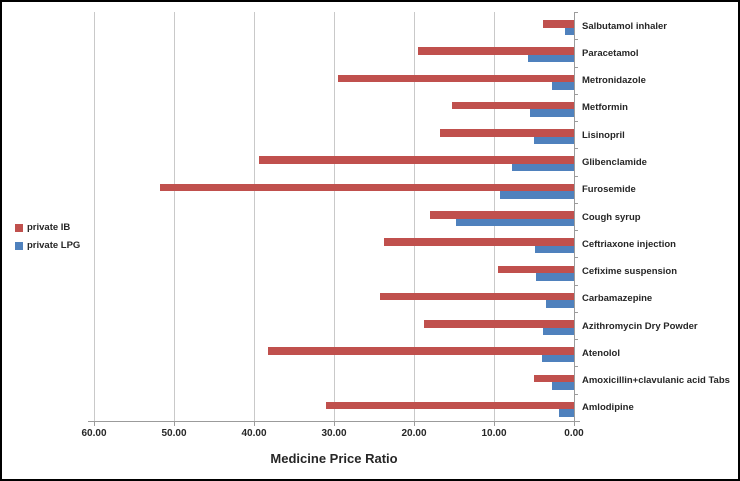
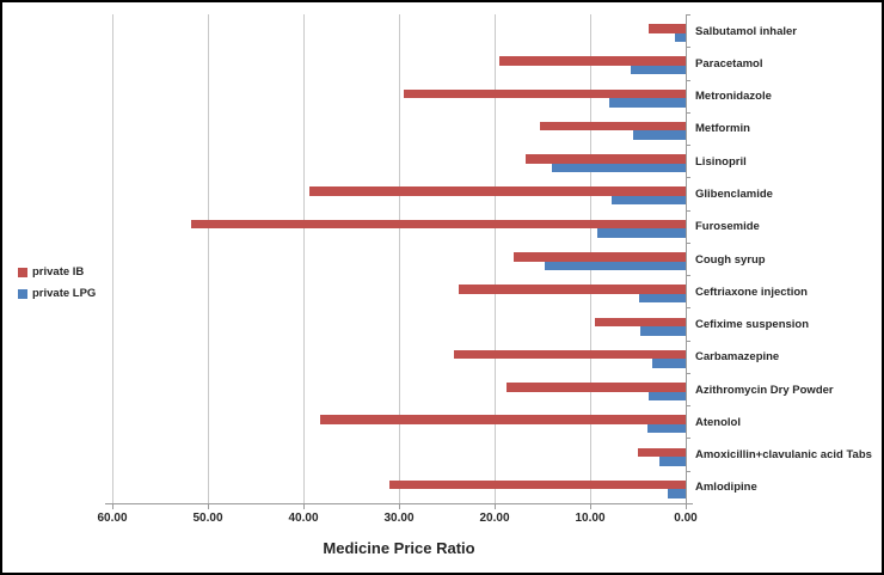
private LPG/Metronidazole: 3 -> 8
private LPG/Lisinopril: 5 -> 14
